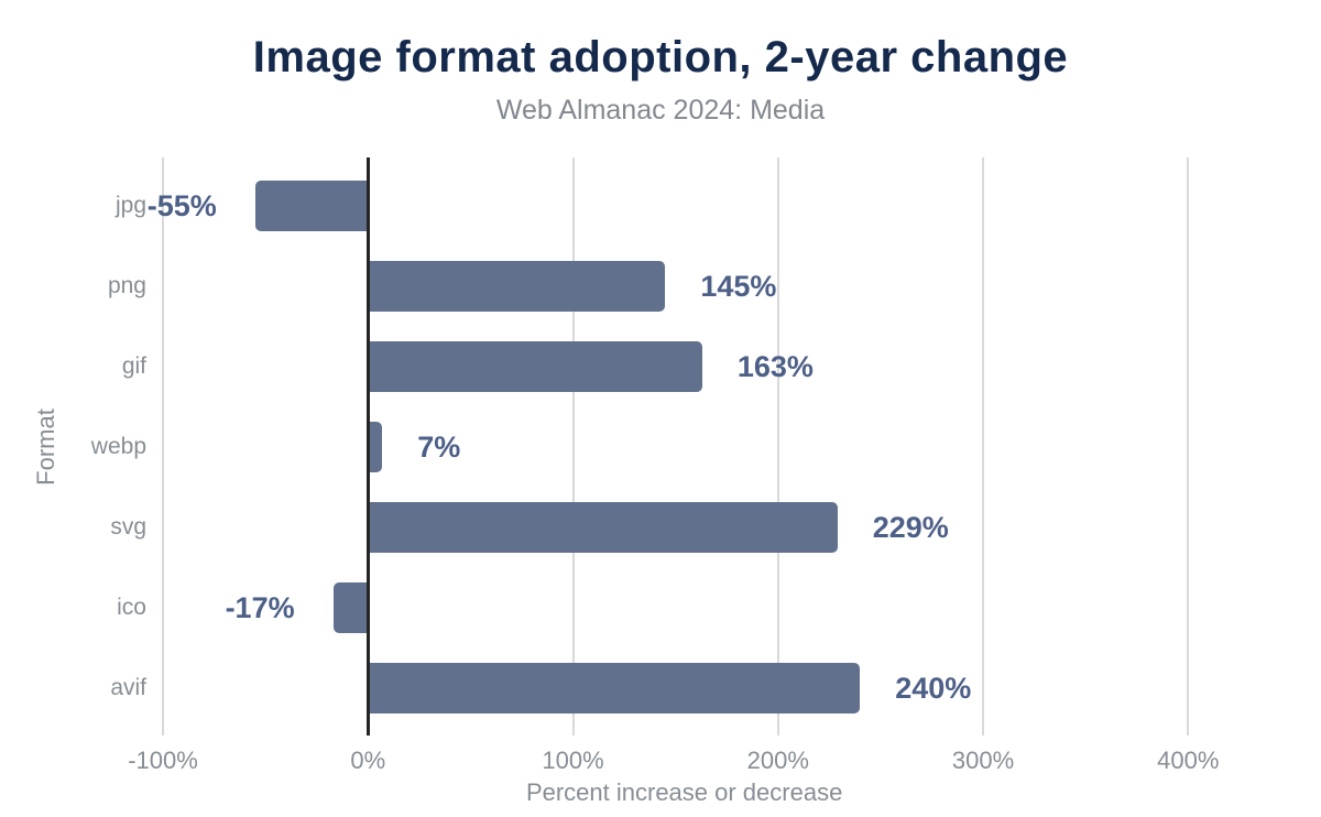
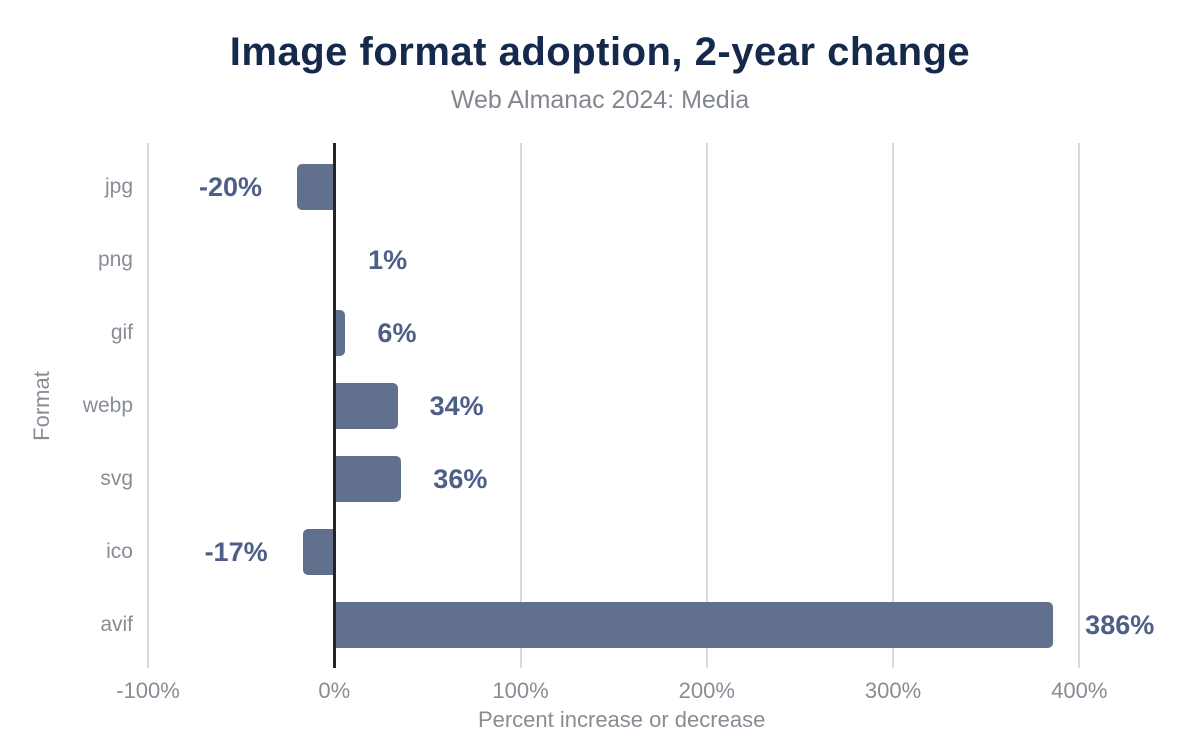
jpg: -55% -> -20%
png: 145% -> 1%
gif: 163% -> 6%
webp: 7% -> 34%
svg: 229% -> 36%
avif: 240% -> 386%
